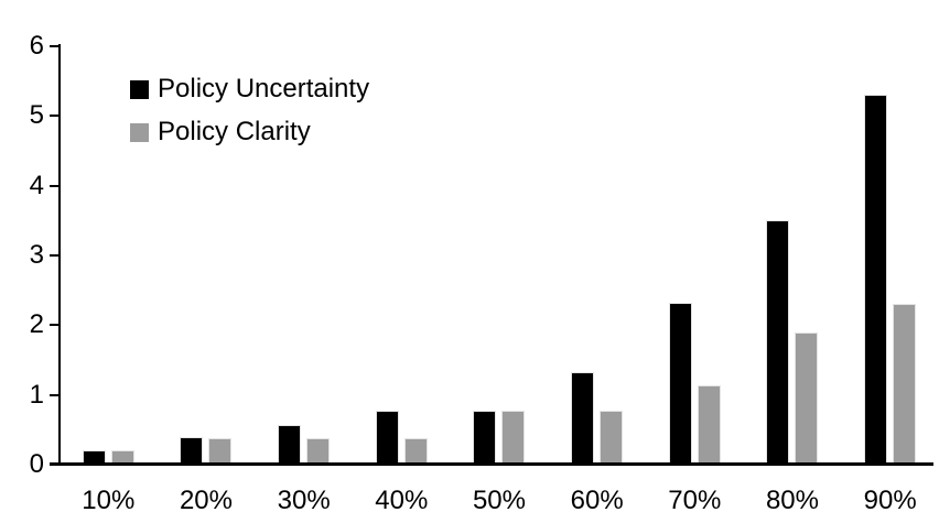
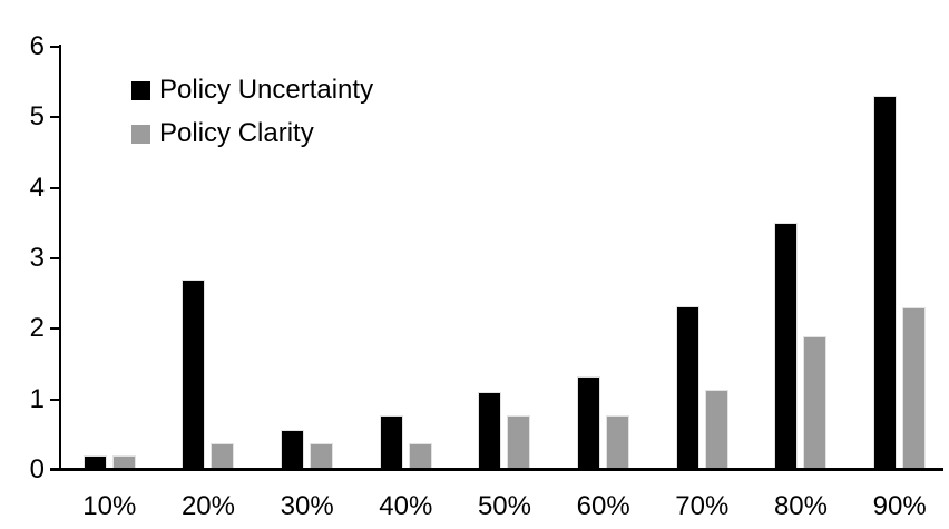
Policy Uncertainty/20%: 0.4 -> 2.7
Policy Uncertainty/50%: 0.8 -> 1.1
